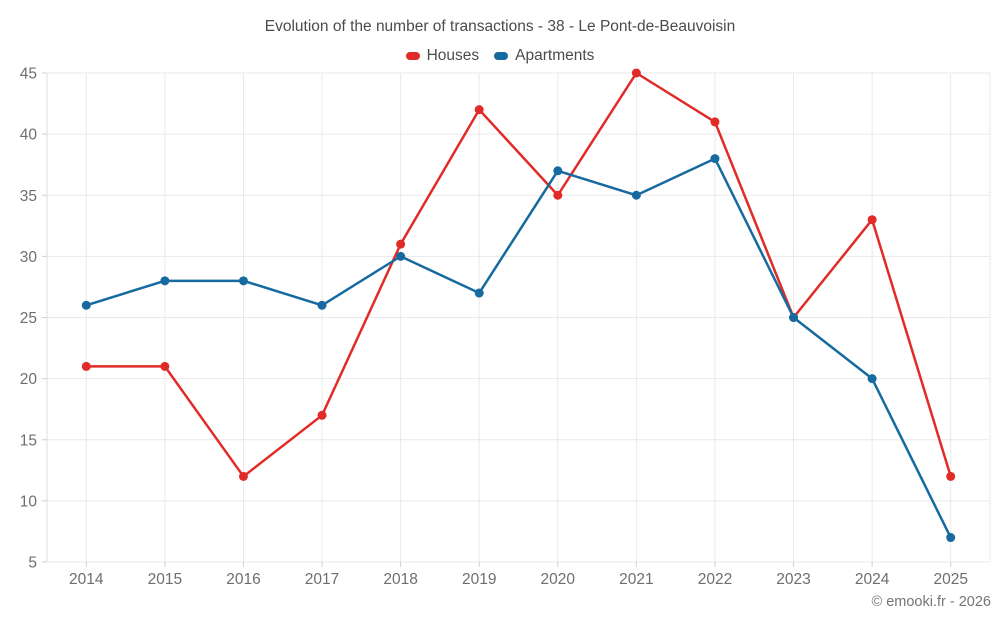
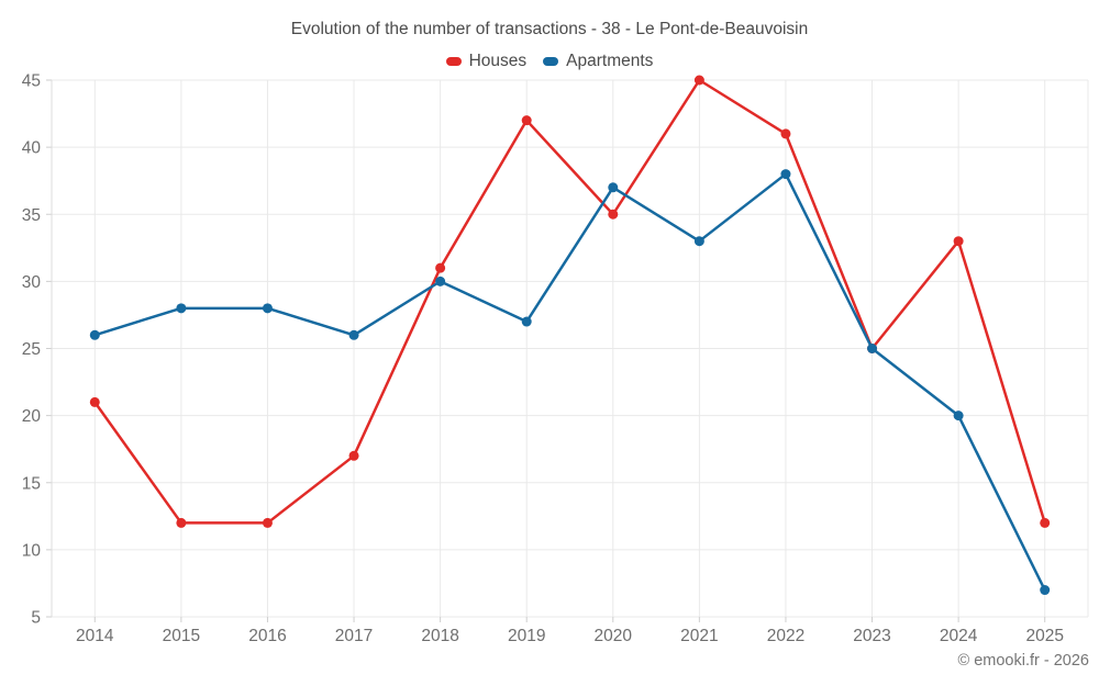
Houses/2015: 21 -> 12
Apartments/2021: 35 -> 33
